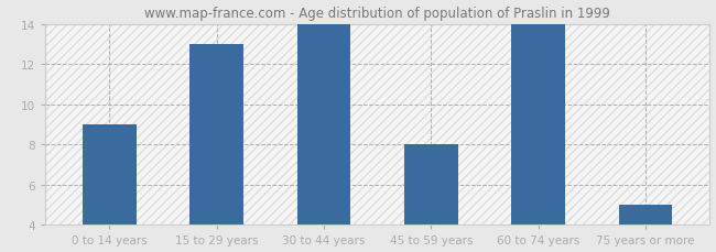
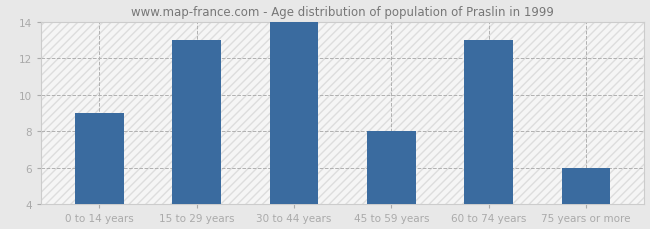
60 to 74 years: 14 -> 13
75 years or more: 5 -> 6
